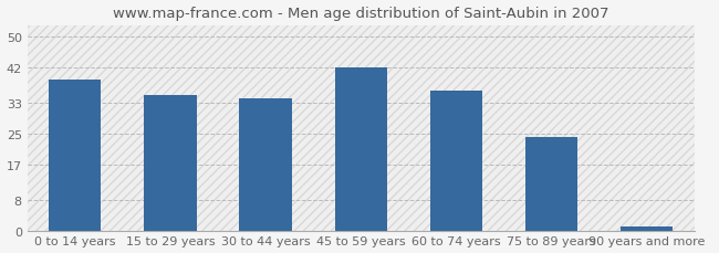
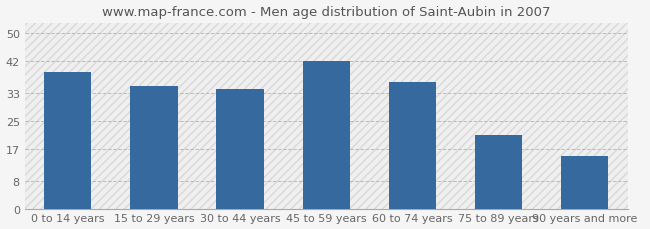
75 to 89 years: 24 -> 21
90 years and more: 1 -> 15
